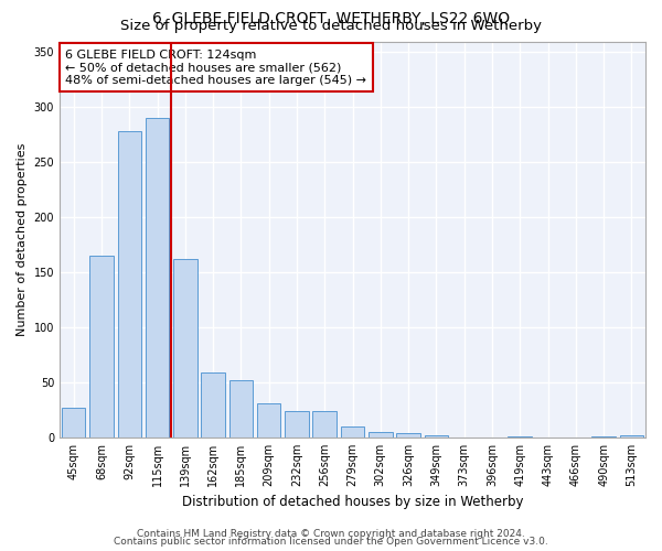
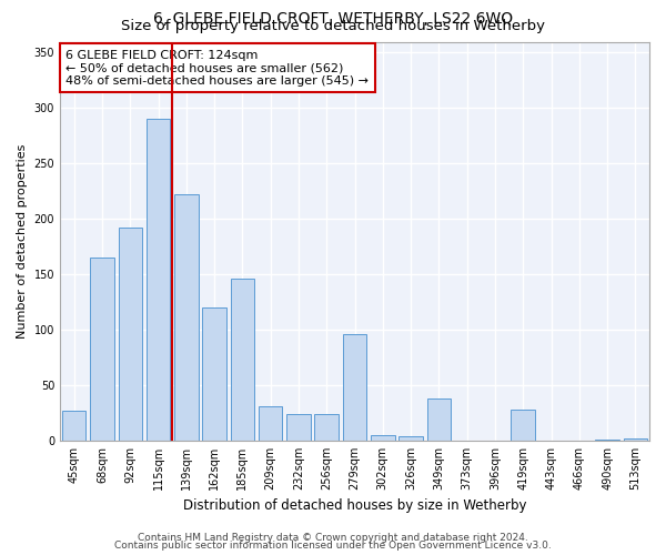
92sqm: 278 -> 192
139sqm: 162 -> 222
162sqm: 59 -> 120
185sqm: 52 -> 146
279sqm: 10 -> 96
349sqm: 2 -> 38
419sqm: 1 -> 28
